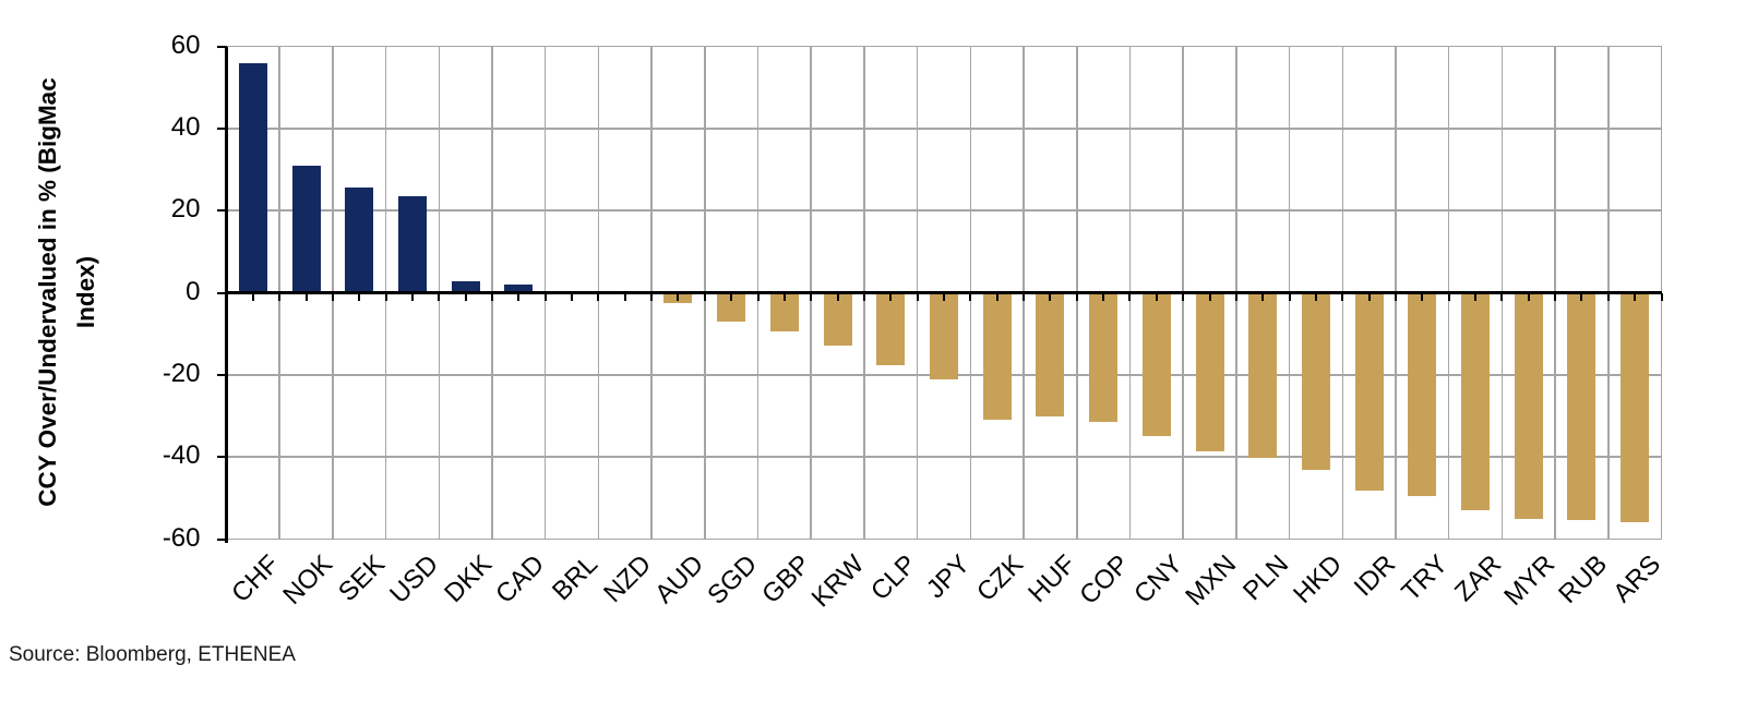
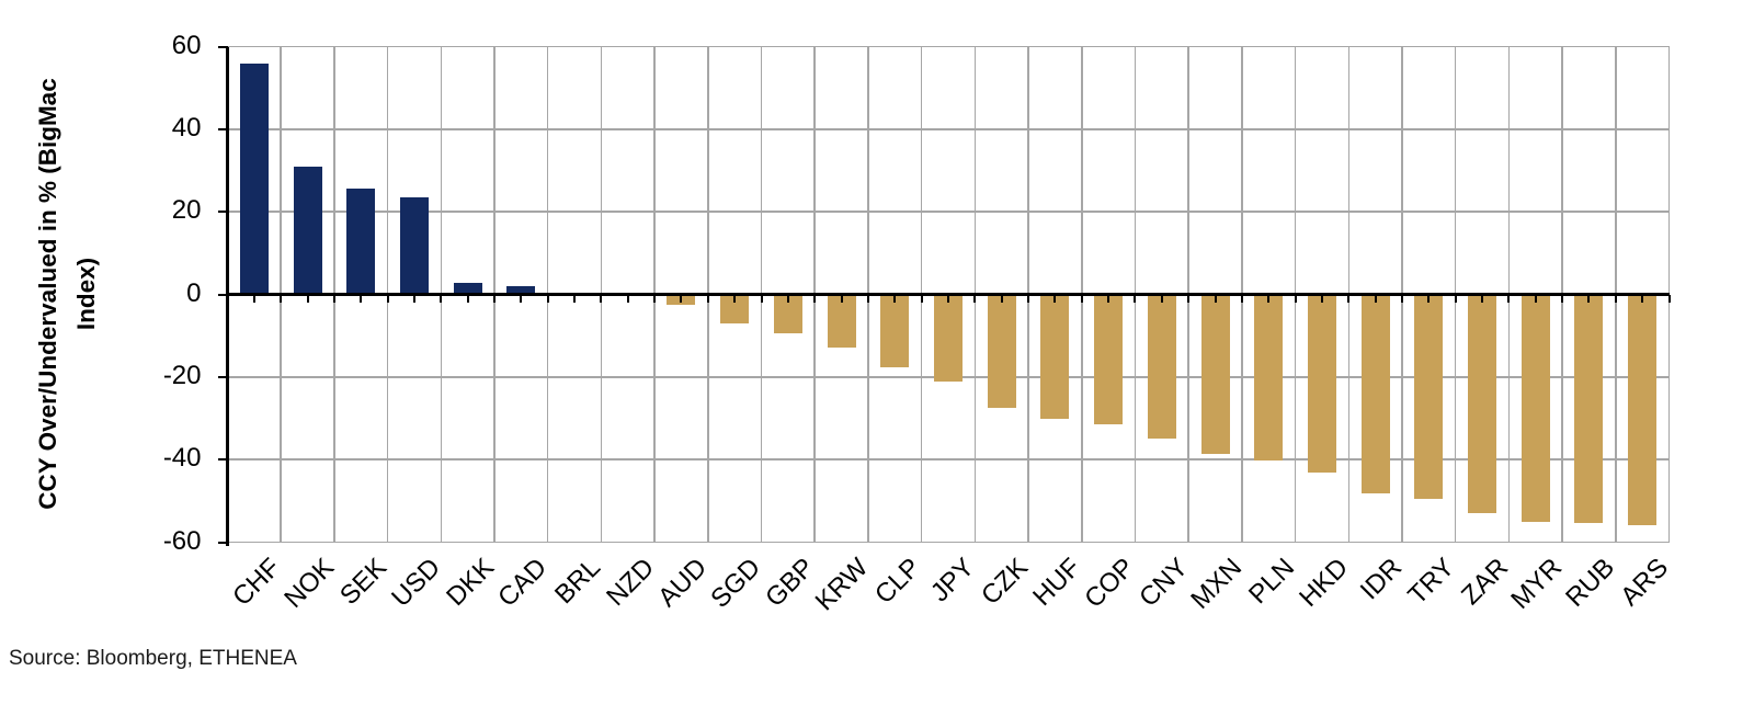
CZK: -31 -> -27
